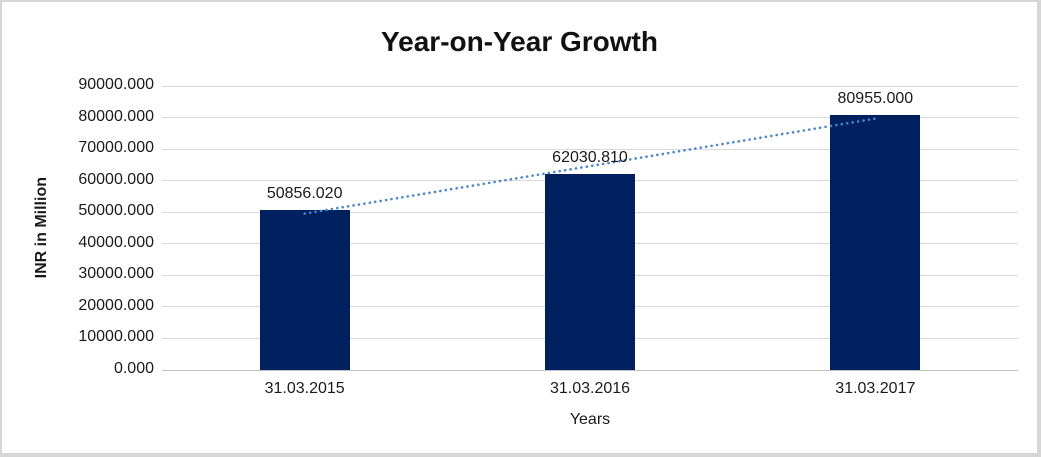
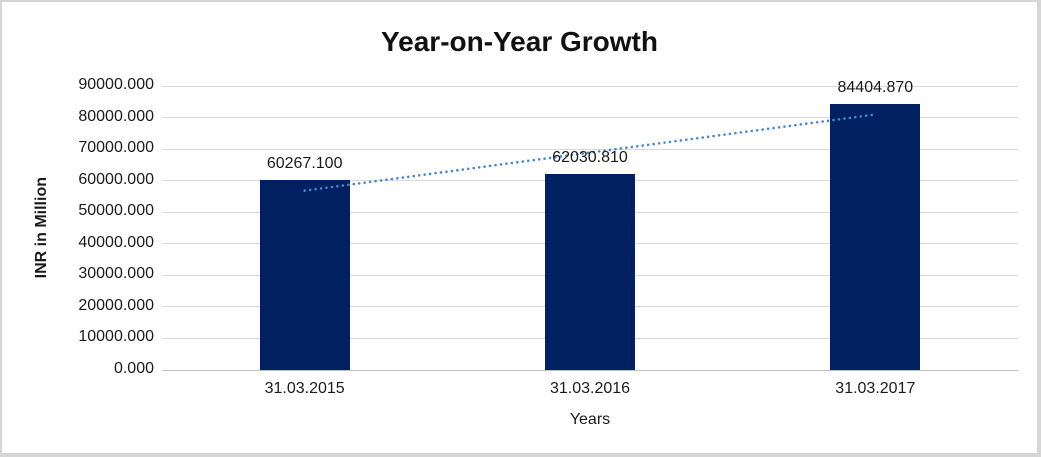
31.03.2015: 50856.020 -> 60267.100
31.03.2017: 80955.000 -> 84404.870
